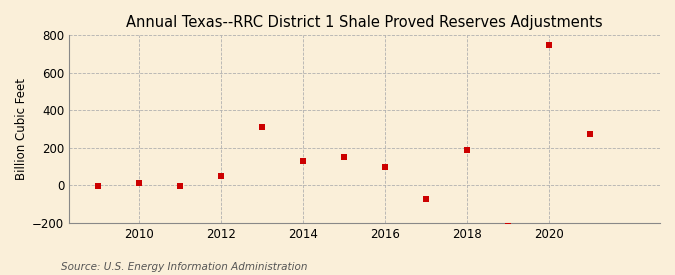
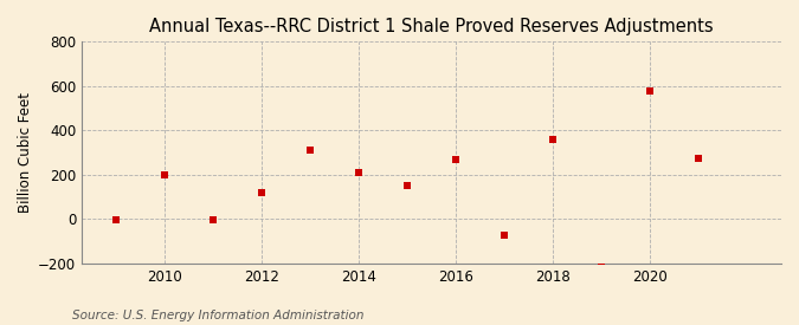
2010: 20 -> 200
2012: 50 -> 120
2014: 130 -> 210
2016: 100 -> 270
2018: 190 -> 360
2020: 750 -> 580
